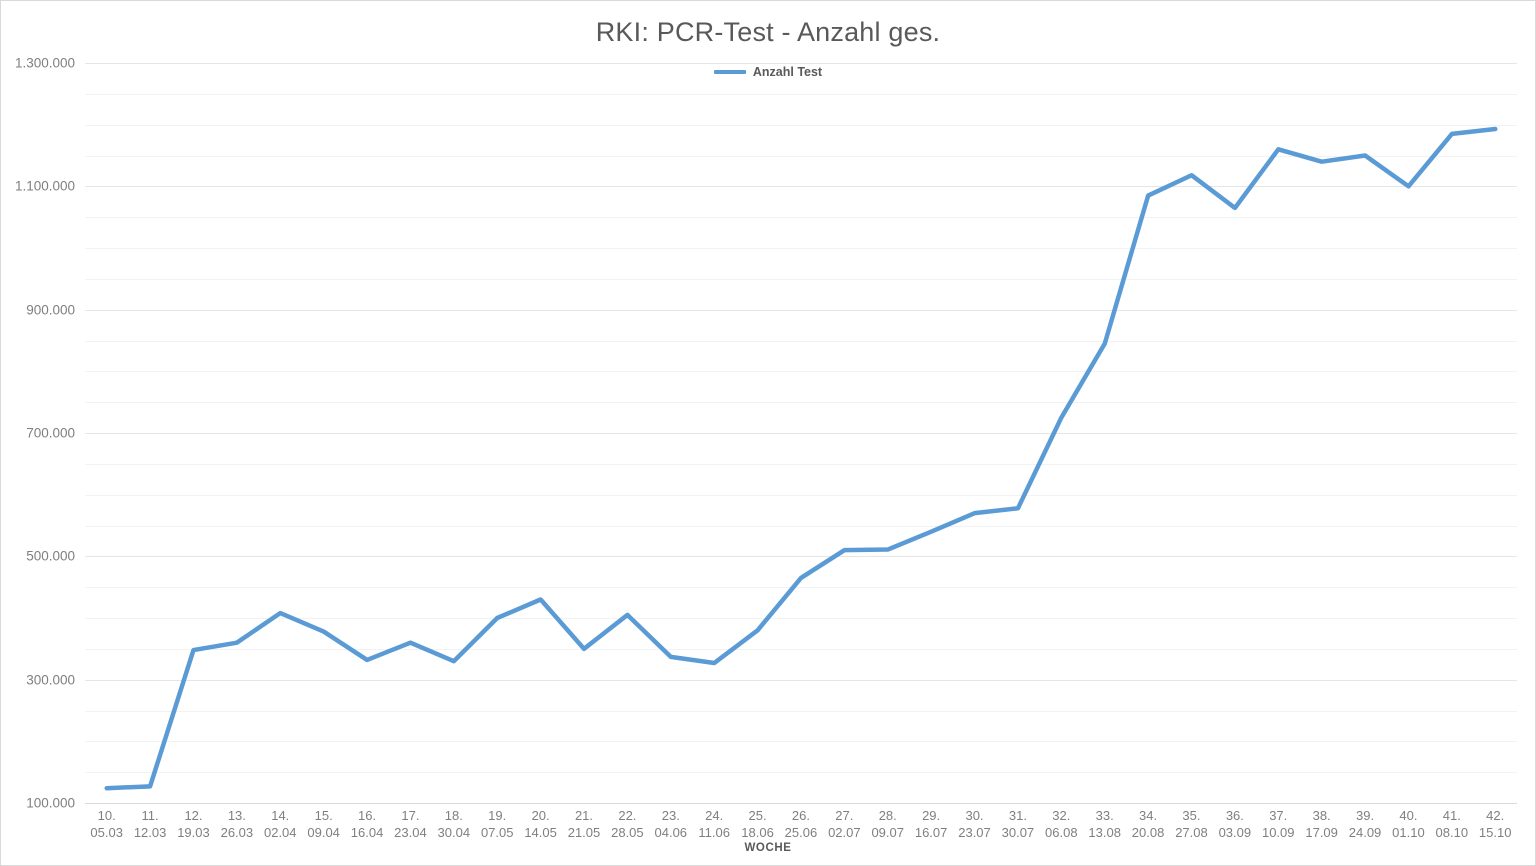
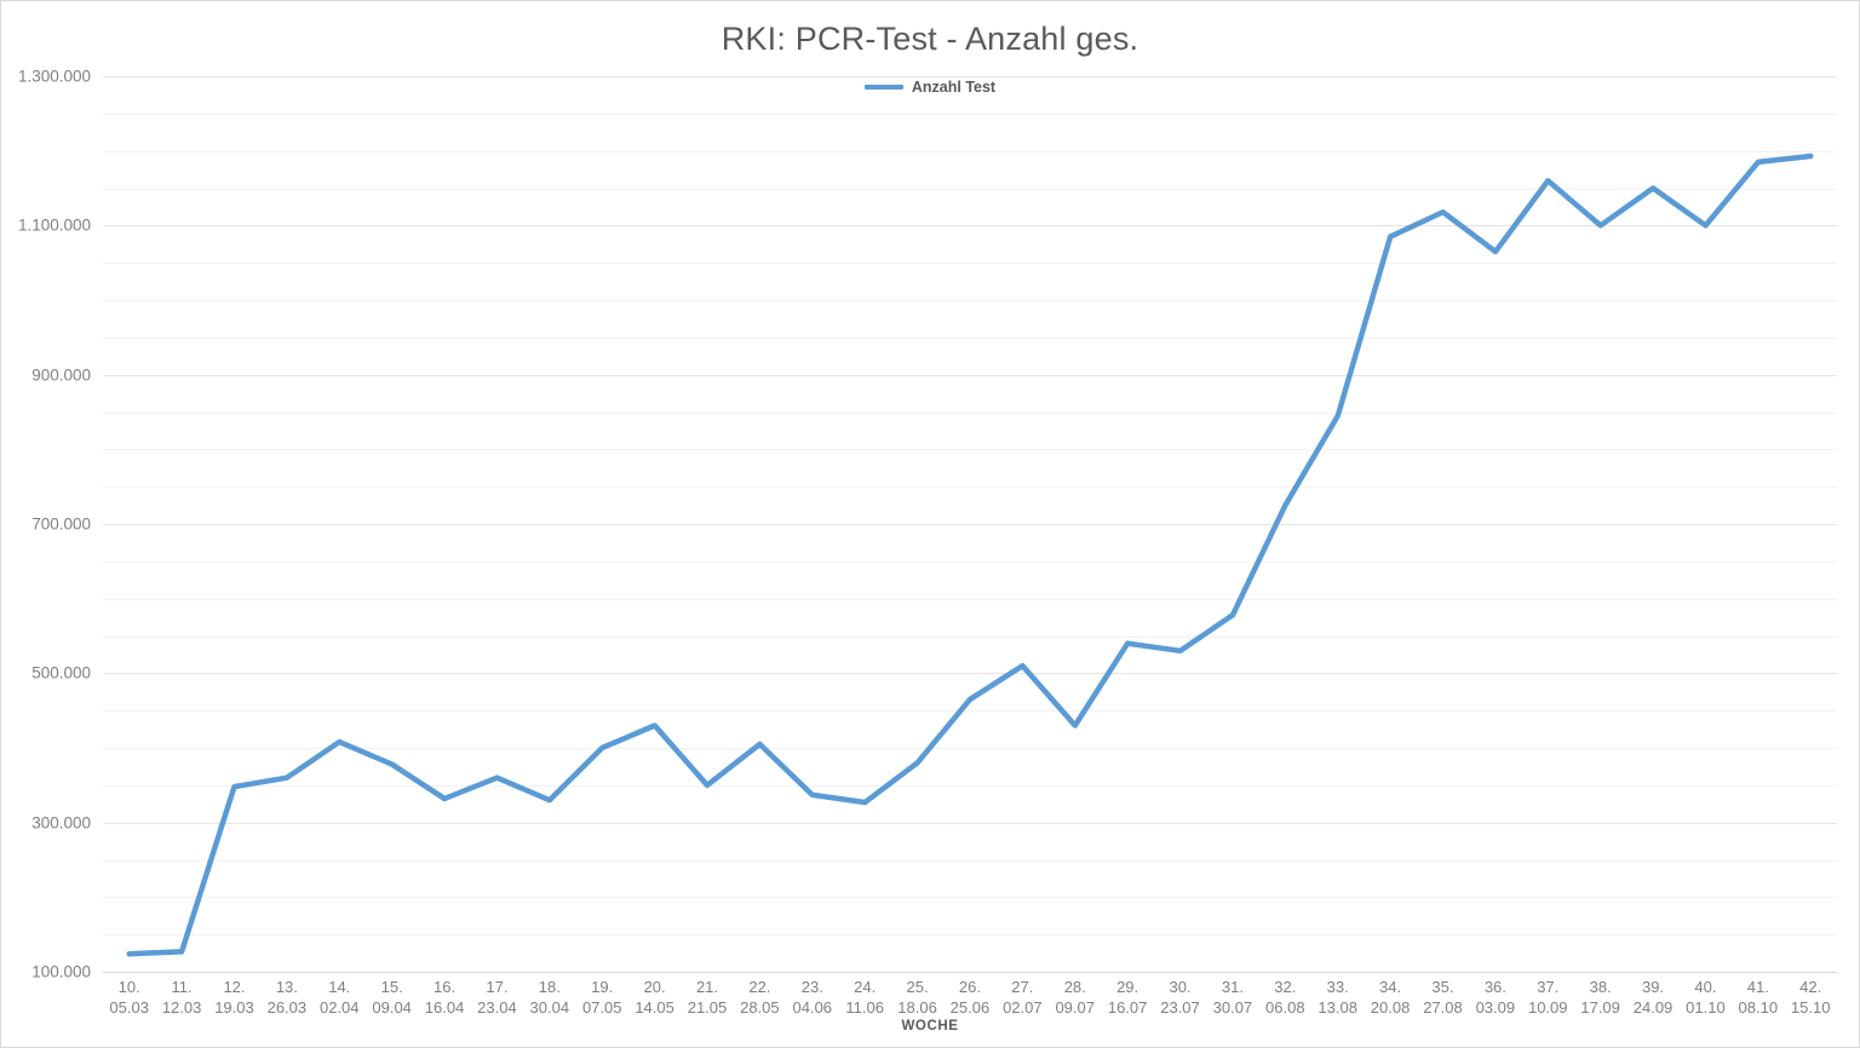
28.: 510000 -> 430000
30.: 570000 -> 530000
38.: 1140000 -> 1100000
